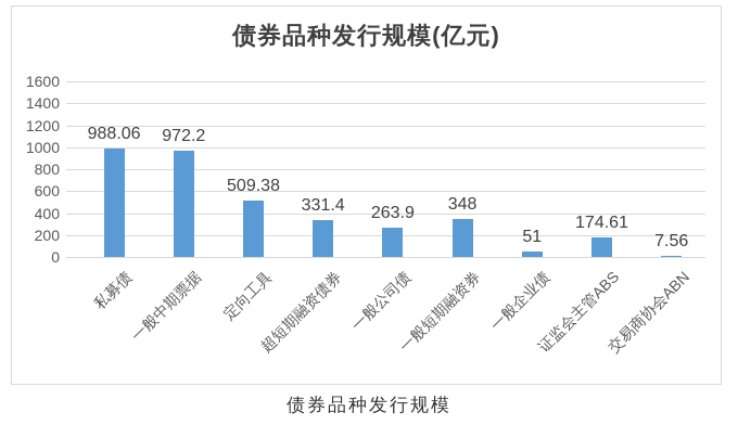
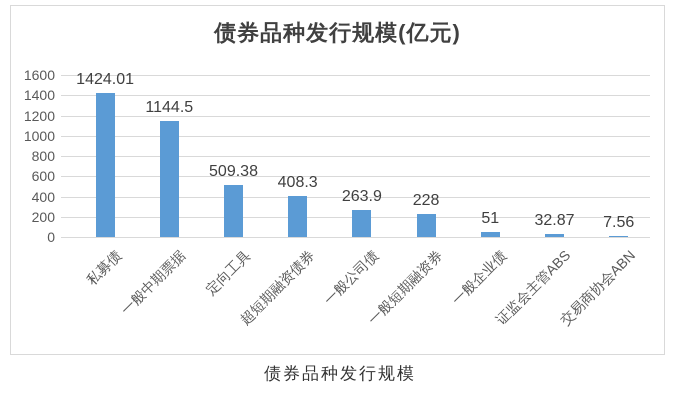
私募债: 988.06 -> 1424.01
一般中期票据: 972.2 -> 1144.5
超短期融资债券: 331.4 -> 408.3
一般短期融资券: 348 -> 228
证监会主管ABS: 174.61 -> 32.87
